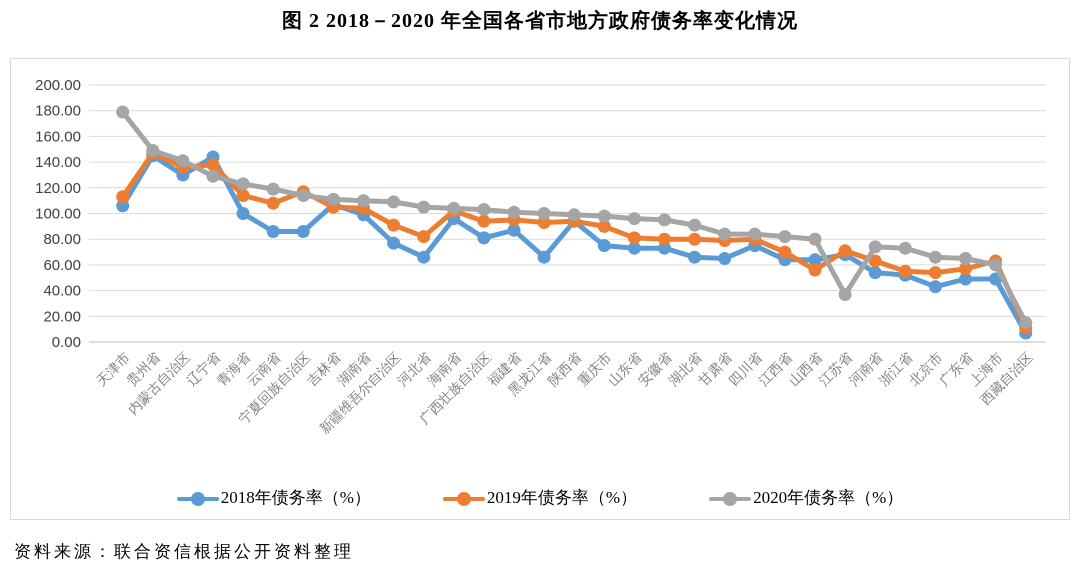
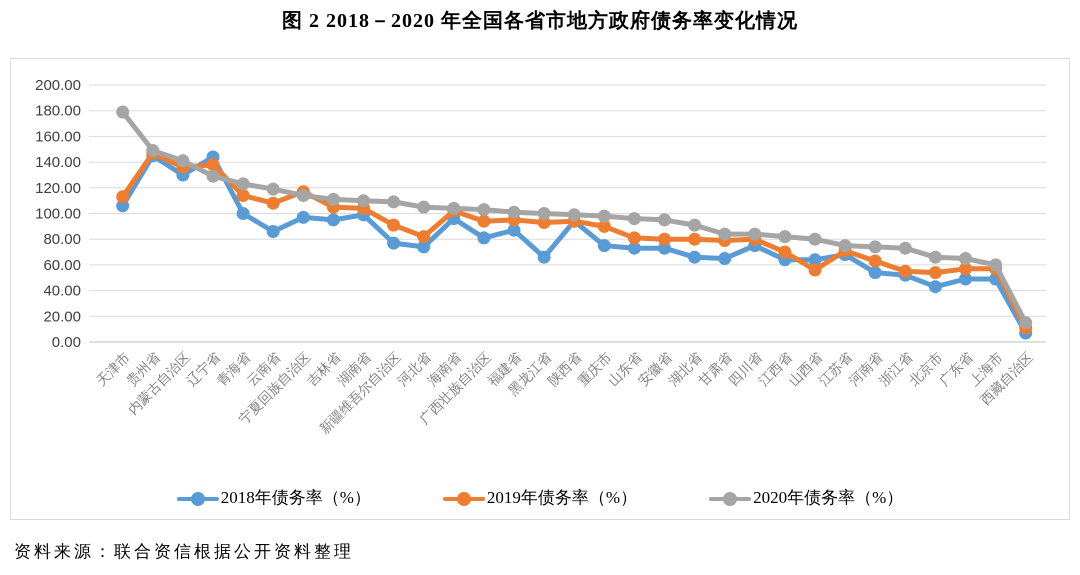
2018年债务率（%）/宁夏回族自治区: 86 -> 97
2018年债务率（%）/吉林省: 107 -> 95
2018年债务率（%）/河北省: 66 -> 74
2020年债务率（%）/江苏省: 37 -> 75
2019年债务率（%）/上海市: 63 -> 57
